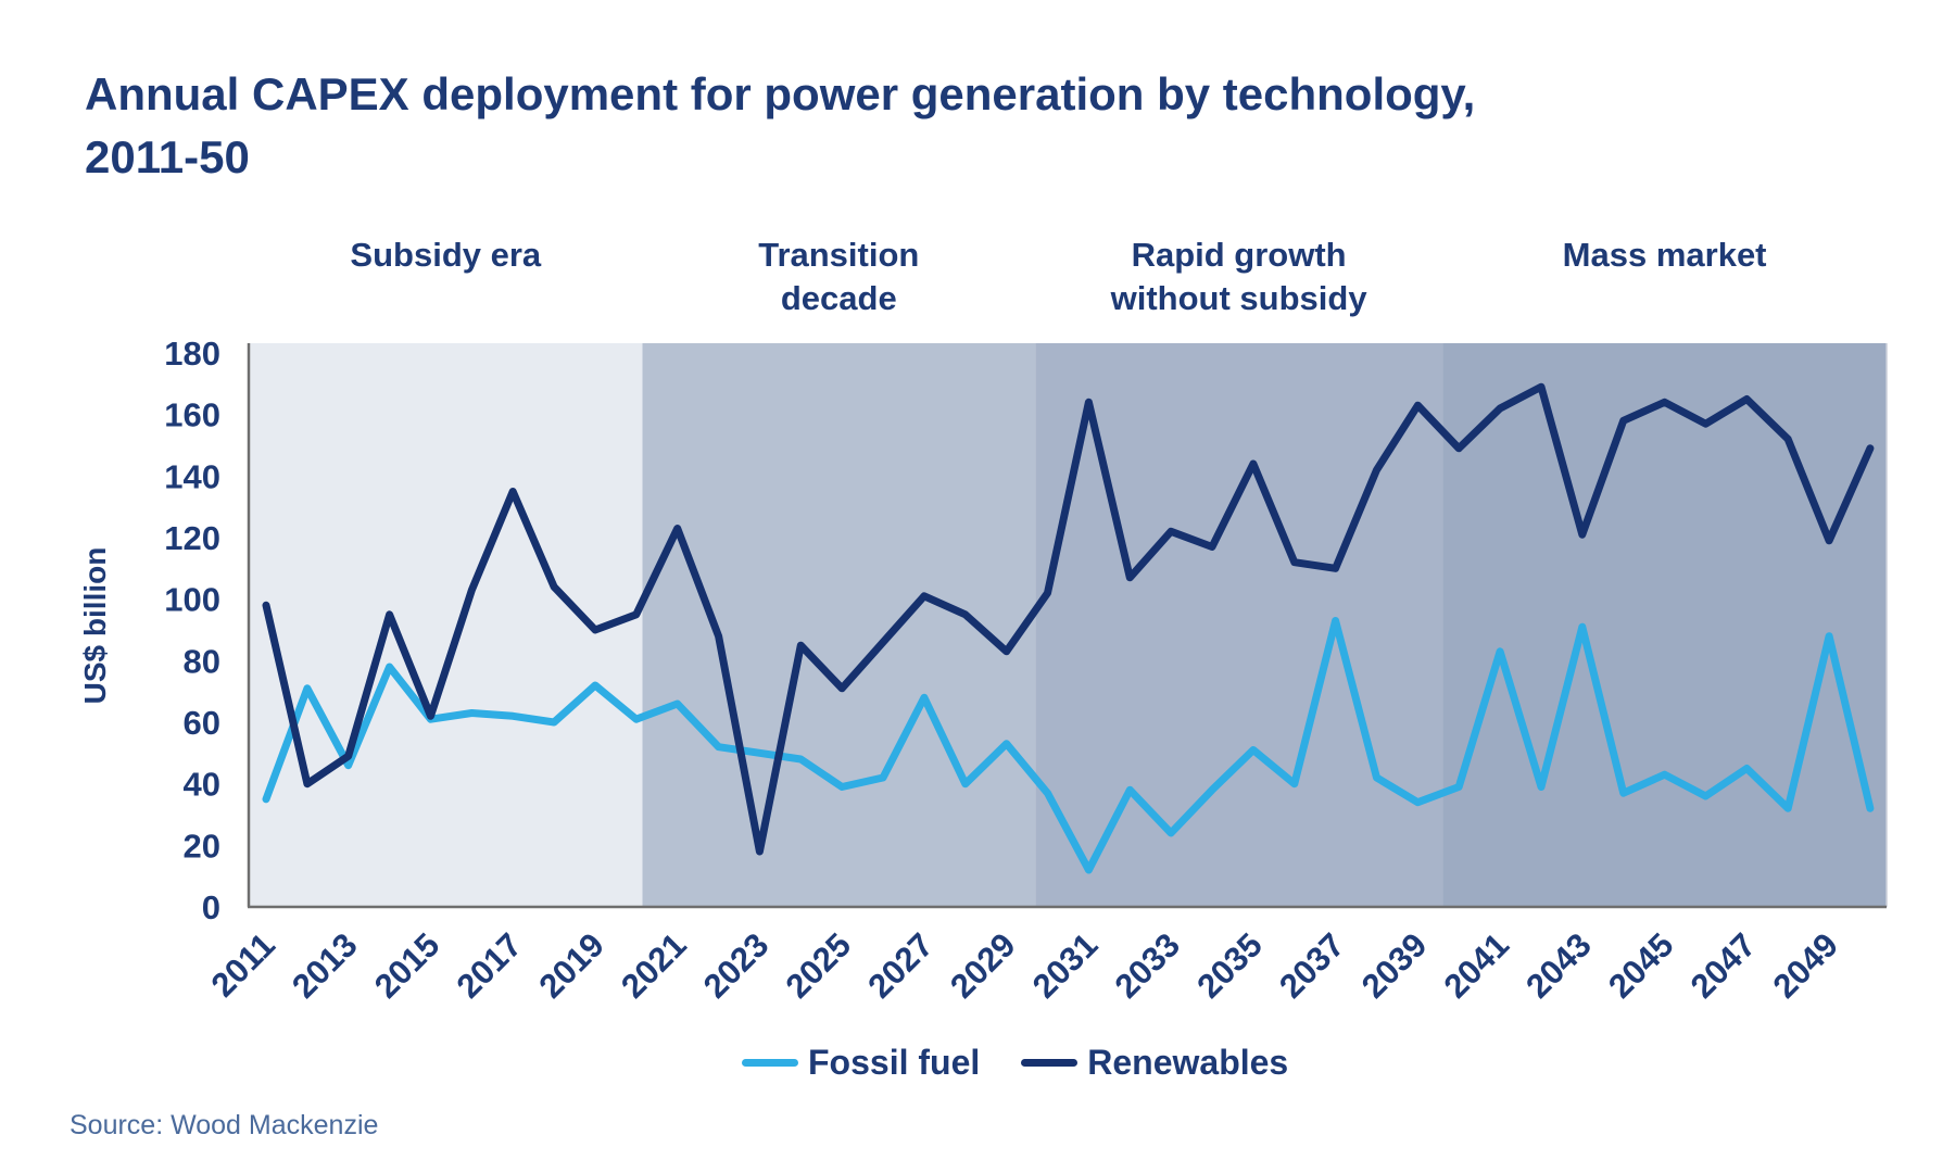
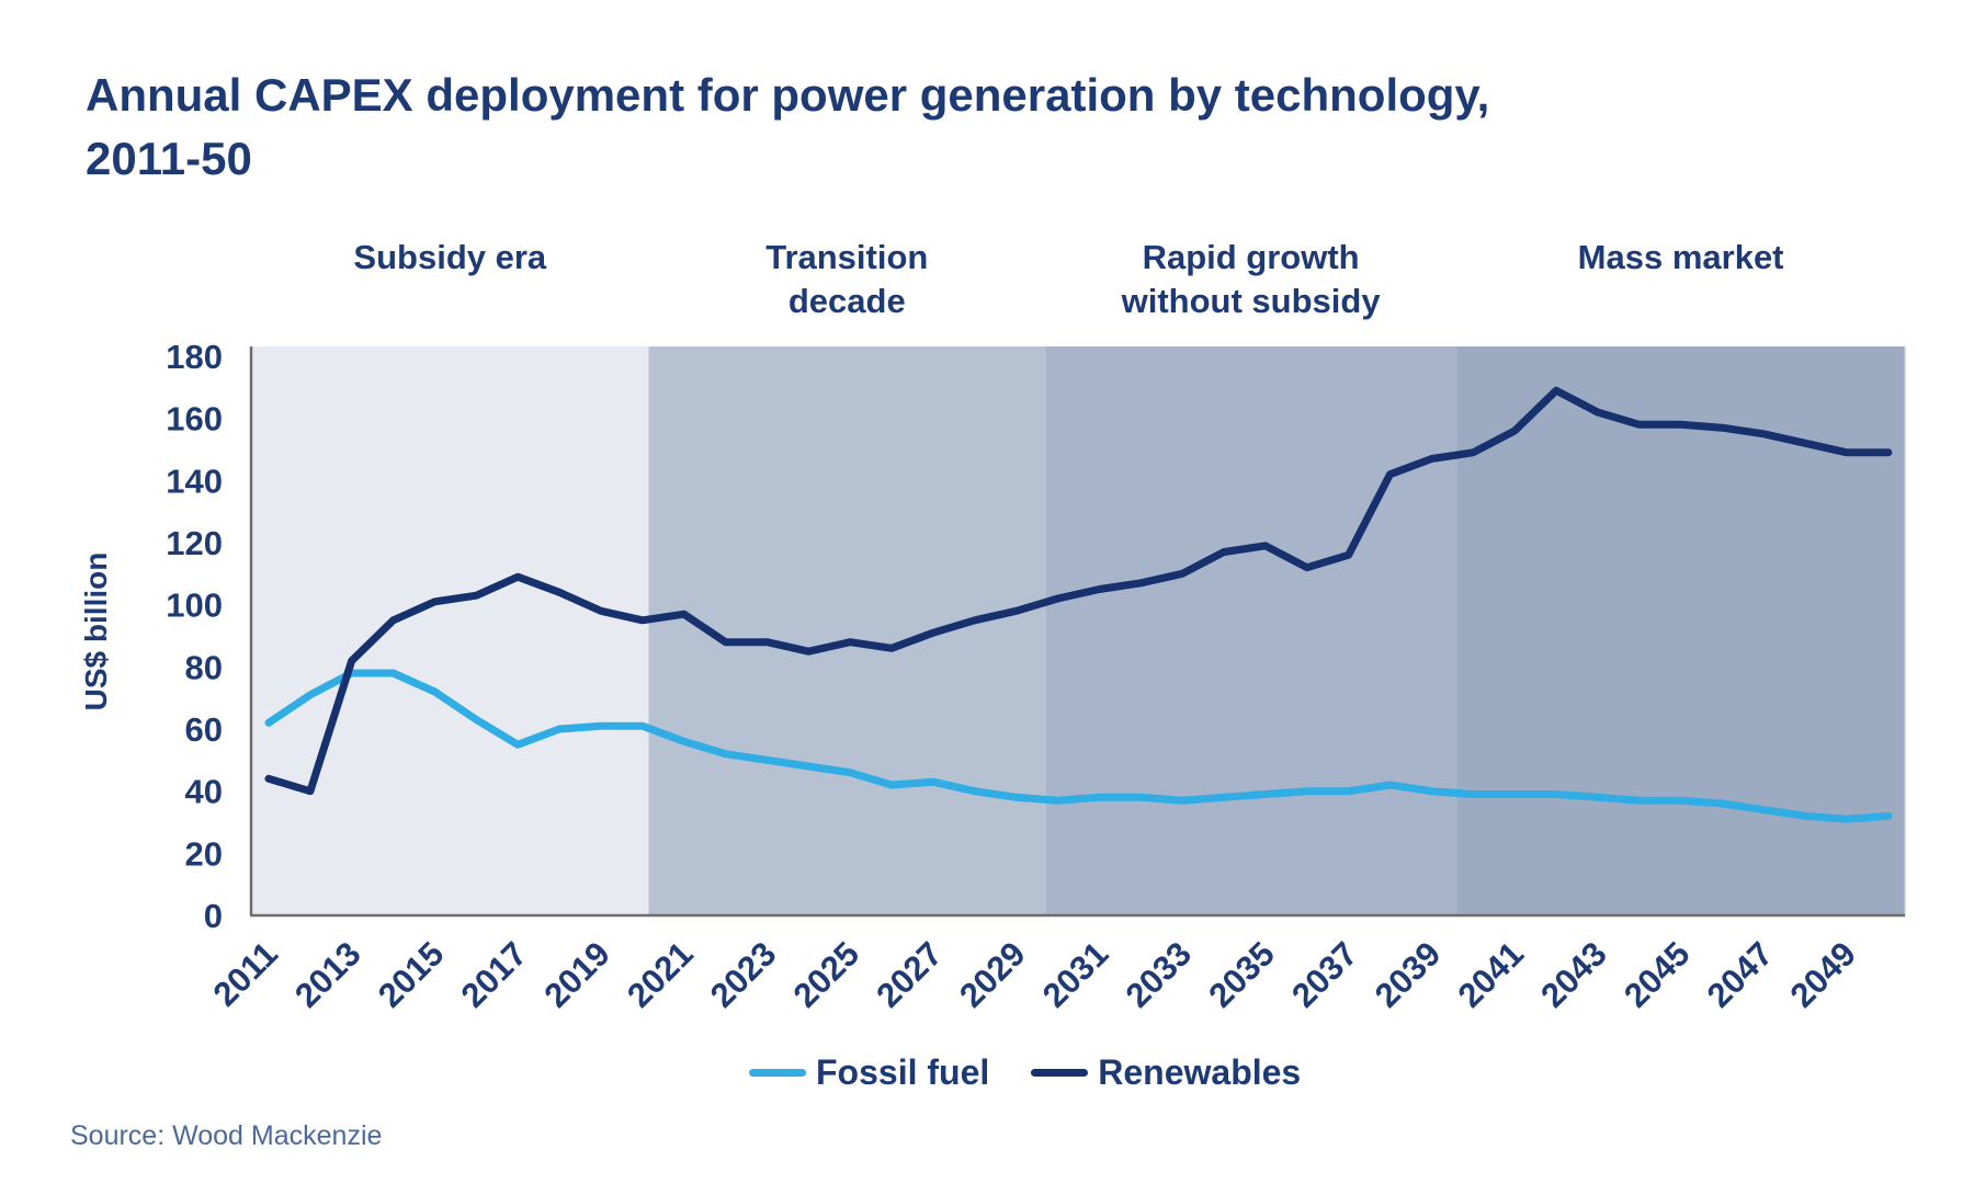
Fossil fuel/2011: 35 -> 62
Renewables/2011: 98 -> 44
Fossil fuel/2013: 46 -> 78
Renewables/2013: 49 -> 82
Fossil fuel/2015: 61 -> 72
Renewables/2015: 62 -> 101
Fossil fuel/2017: 62 -> 55
Renewables/2017: 135 -> 109
Fossil fuel/2019: 72 -> 61
Renewables/2019: 90 -> 98
Fossil fuel/2021: 66 -> 56
Renewables/2021: 123 -> 97
Renewables/2023: 18 -> 88
Fossil fuel/2025: 39 -> 46
Renewables/2025: 71 -> 88
Fossil fuel/2027: 68 -> 43
Renewables/2027: 101 -> 91
Fossil fuel/2029: 53 -> 38
Renewables/2029: 83 -> 98
Fossil fuel/2031: 12 -> 38
Renewables/2031: 164 -> 105
Fossil fuel/2033: 24 -> 37
Renewables/2033: 122 -> 110
Fossil fuel/2035: 51 -> 39
Renewables/2035: 144 -> 119
Fossil fuel/2037: 93 -> 40
Renewables/2037: 110 -> 116
Fossil fuel/2039: 34 -> 40
Renewables/2039: 163 -> 147
Fossil fuel/2041: 83 -> 39
Renewables/2041: 162 -> 156
Fossil fuel/2043: 91 -> 38
Renewables/2043: 121 -> 162
Fossil fuel/2045: 43 -> 37
Renewables/2045: 164 -> 158
Fossil fuel/2047: 45 -> 34
Renewables/2047: 165 -> 155
Fossil fuel/2049: 88 -> 31
Renewables/2049: 119 -> 149
